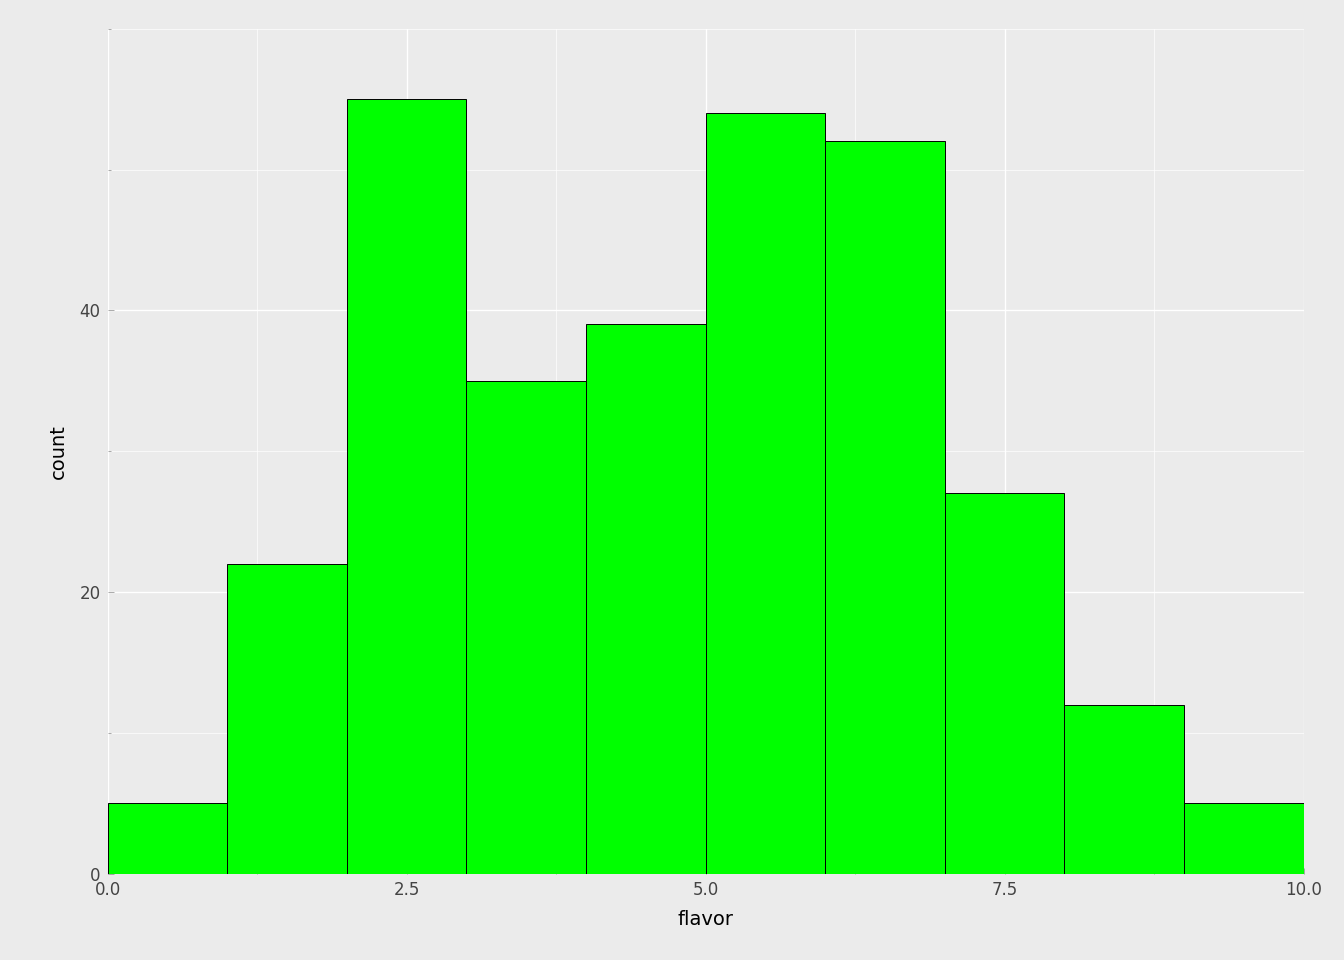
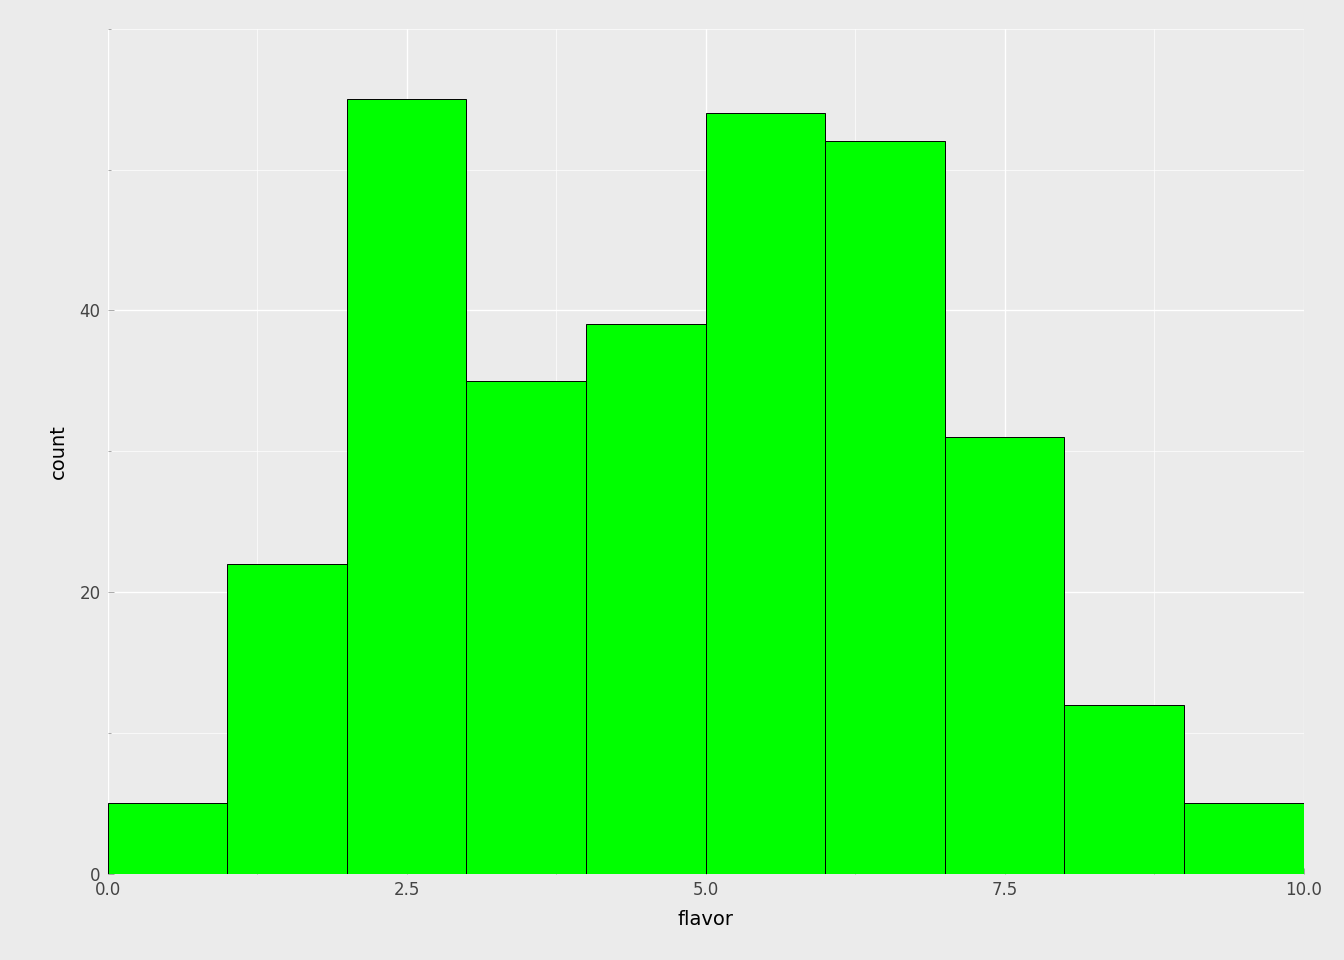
7.5: 27 -> 31
